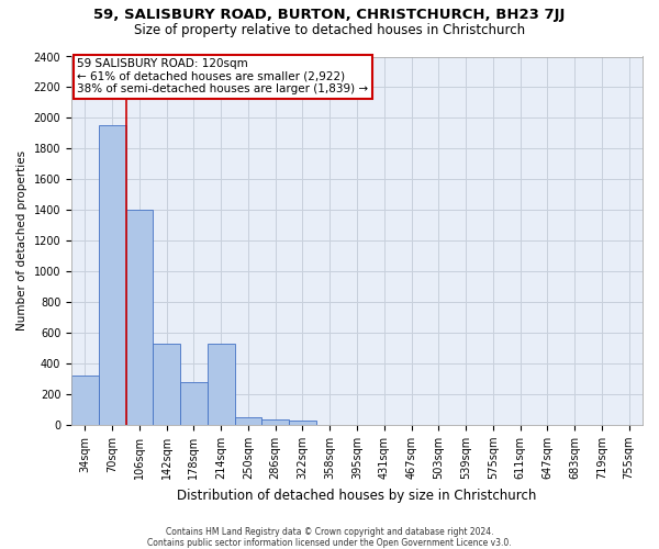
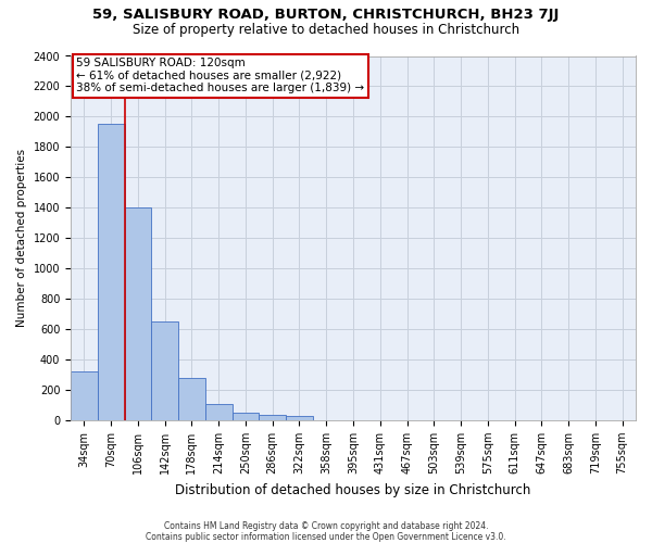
142sqm: 530 -> 650
214sqm: 530 -> 100
